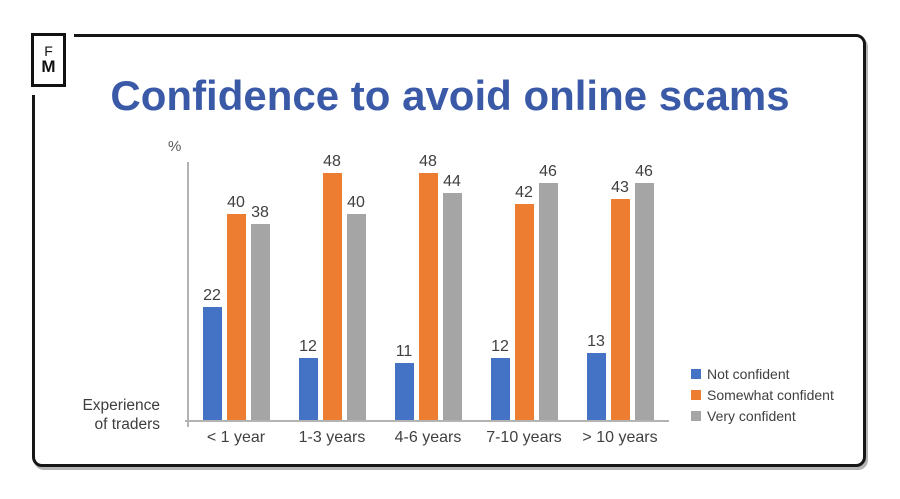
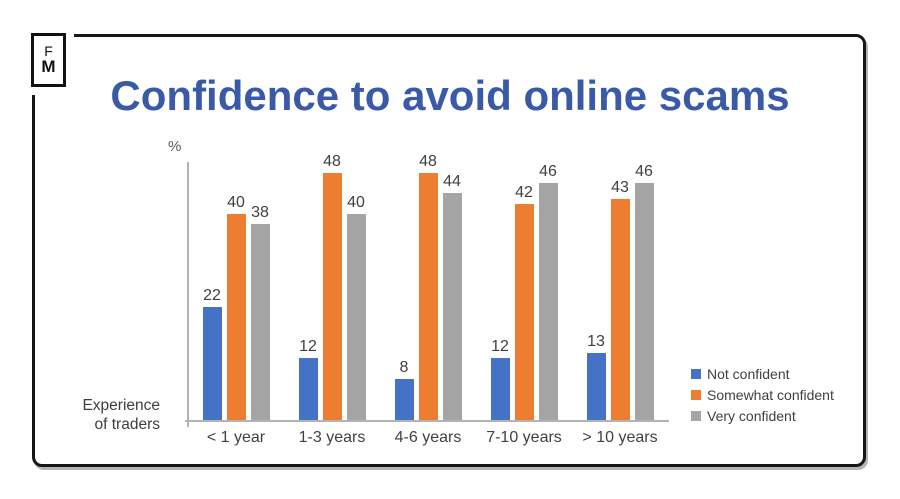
Not confident/4-6 years: 11 -> 8
